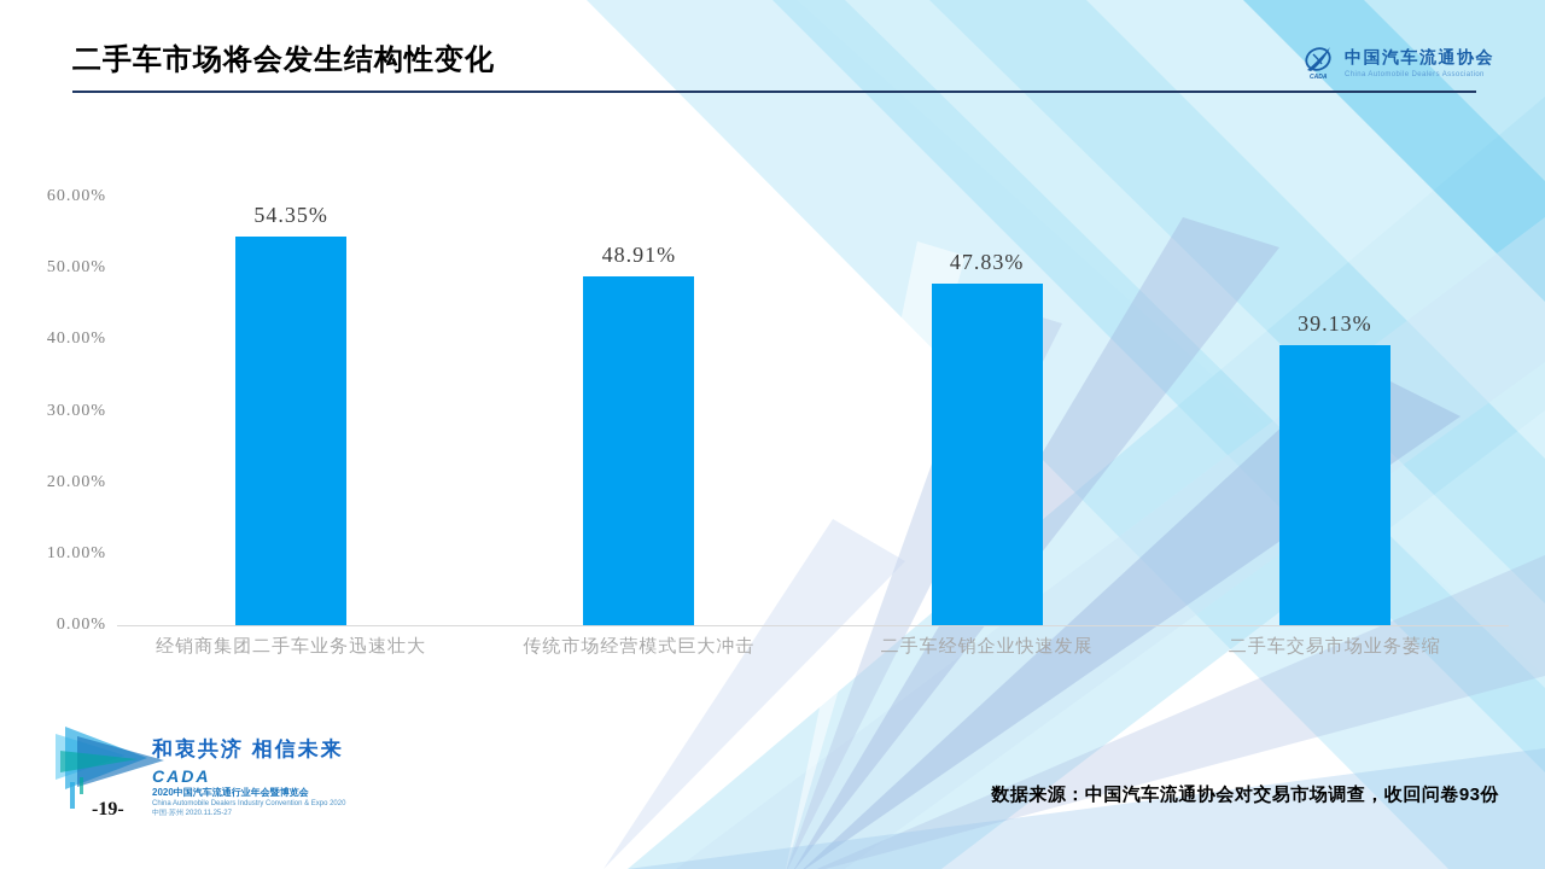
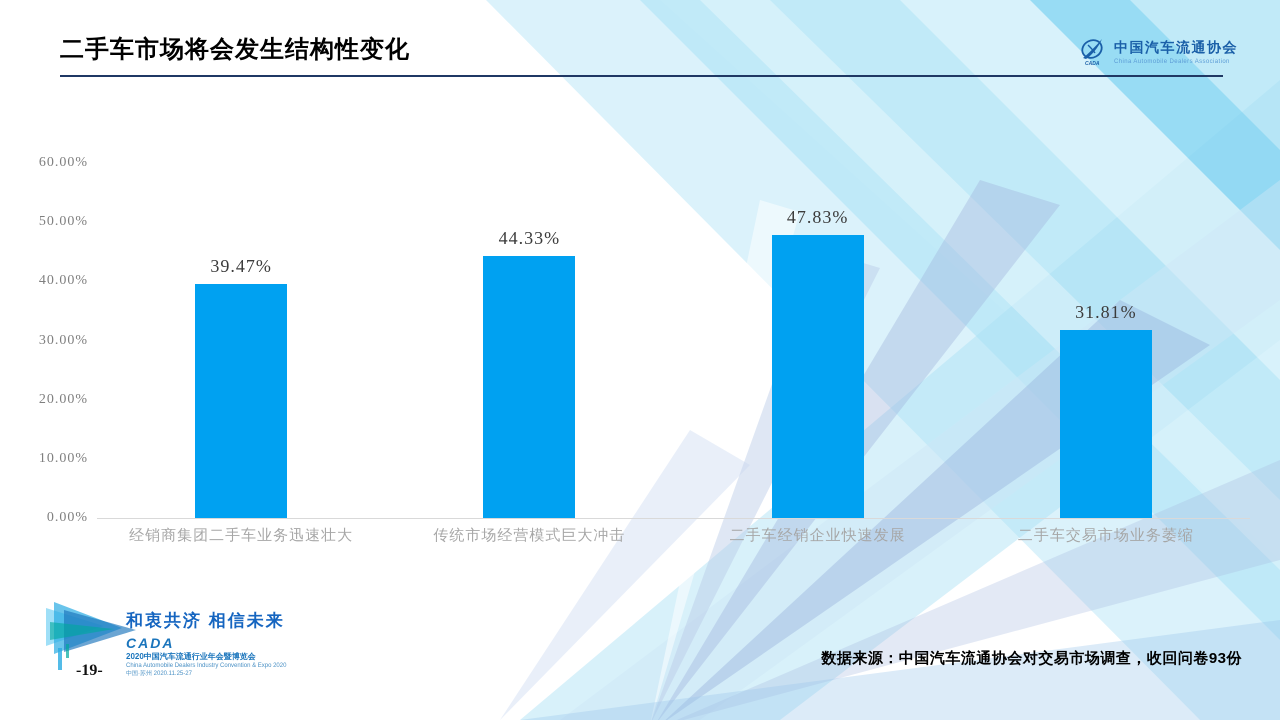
经销商集团二手车业务迅速壮大: 54.35% -> 39.47%
传统市场经营模式巨大冲击: 48.91% -> 44.33%
二手车交易市场业务萎缩: 39.13% -> 31.81%
